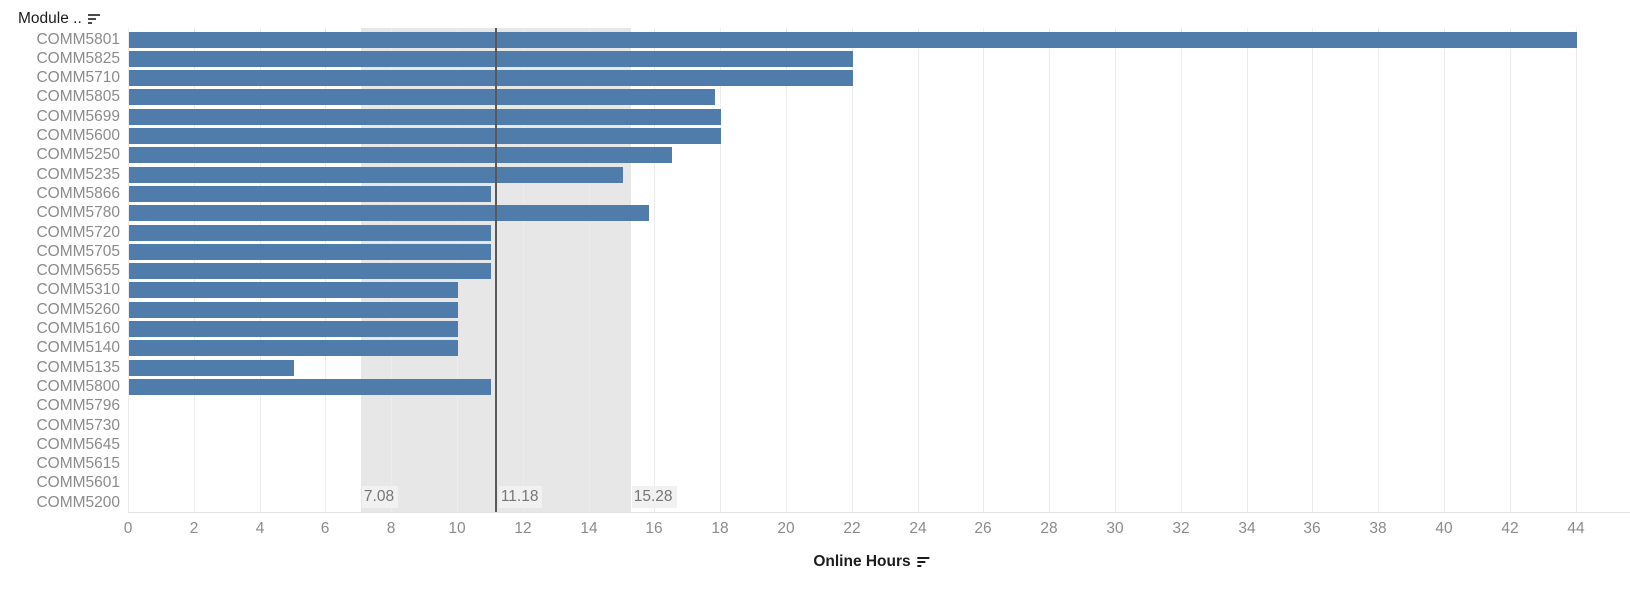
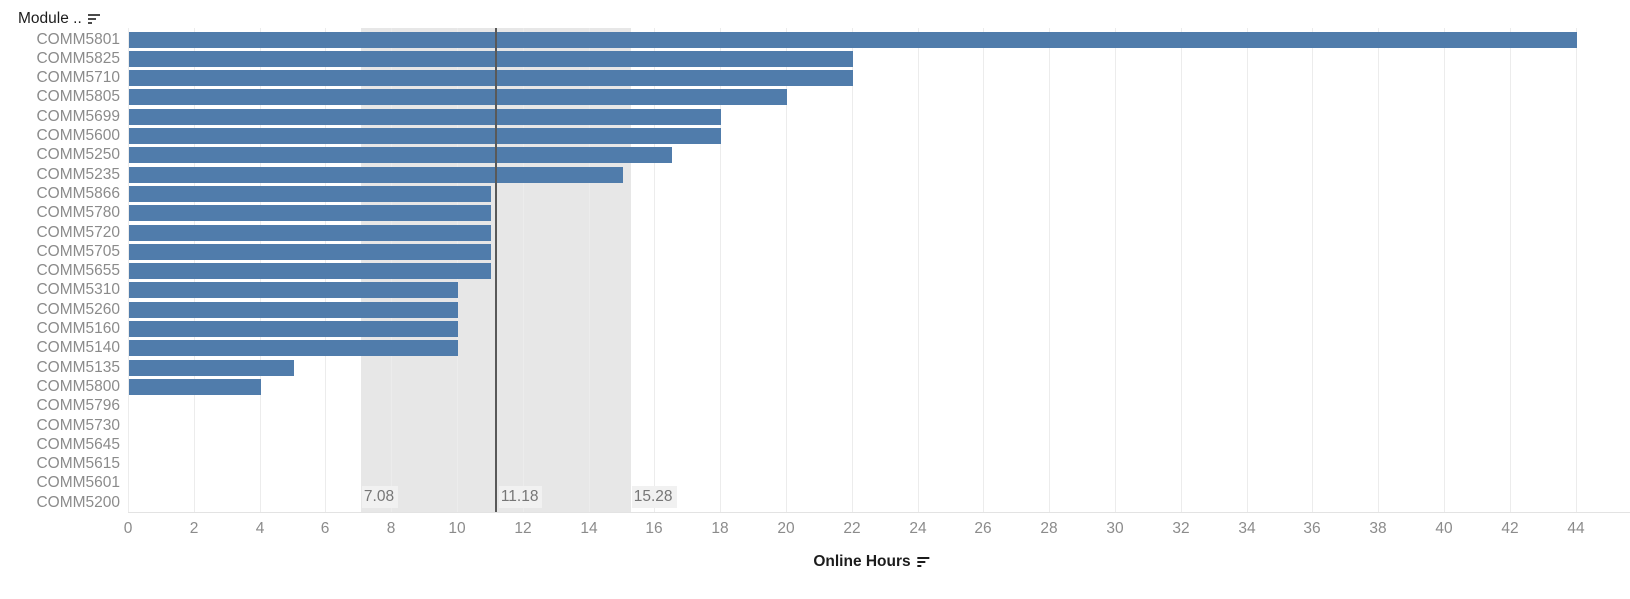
COMM5805: 17.8 -> 20.0
COMM5780: 15.8 -> 11.0
COMM5800: 11.0 -> 4.0
